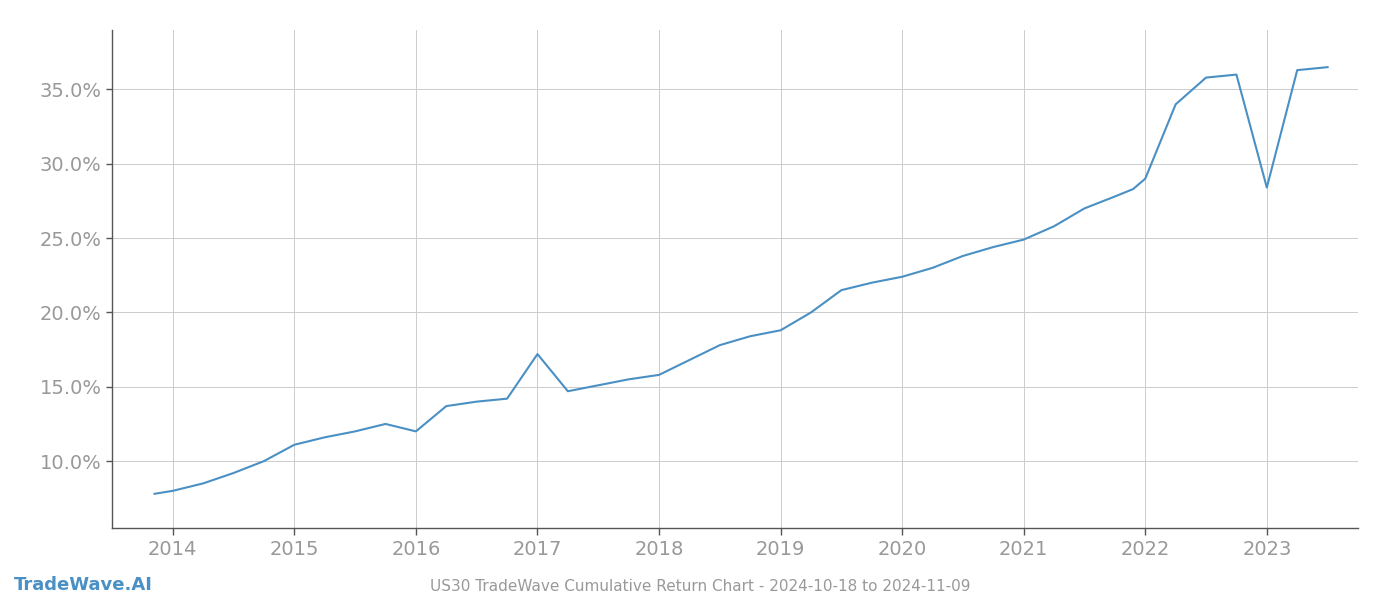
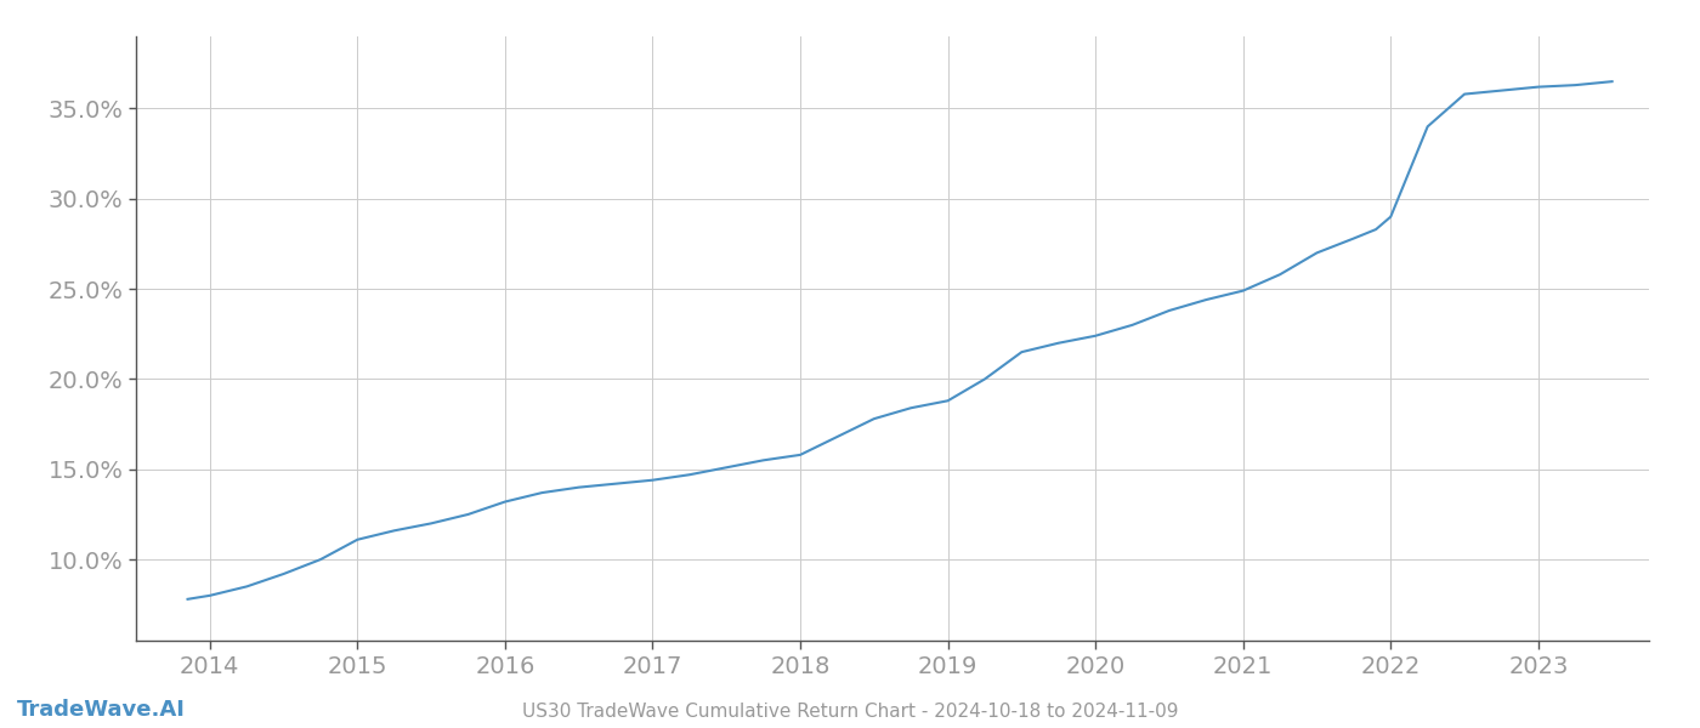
2016: 12.0% -> 13.2%
2017: 17.2% -> 14.4%
2023: 28.4% -> 36.2%
